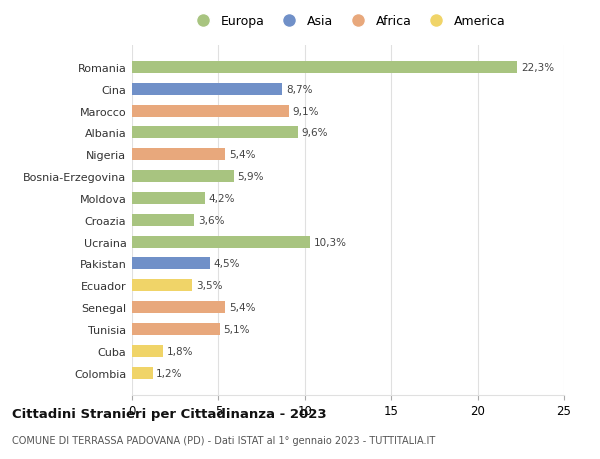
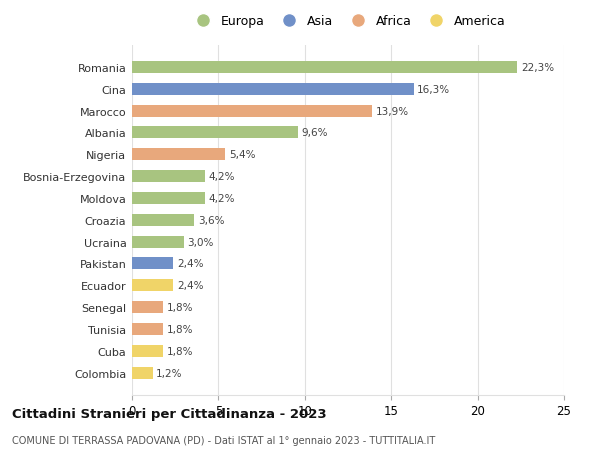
Cina: 8,7% -> 16,3%
Marocco: 9,1% -> 13,9%
Bosnia-Erzegovina: 5,9% -> 4,2%
Ucraina: 10,3% -> 3,0%
Pakistan: 4,5% -> 2,4%
Ecuador: 3,5% -> 2,4%
Senegal: 5,4% -> 1,8%
Tunisia: 5,1% -> 1,8%
